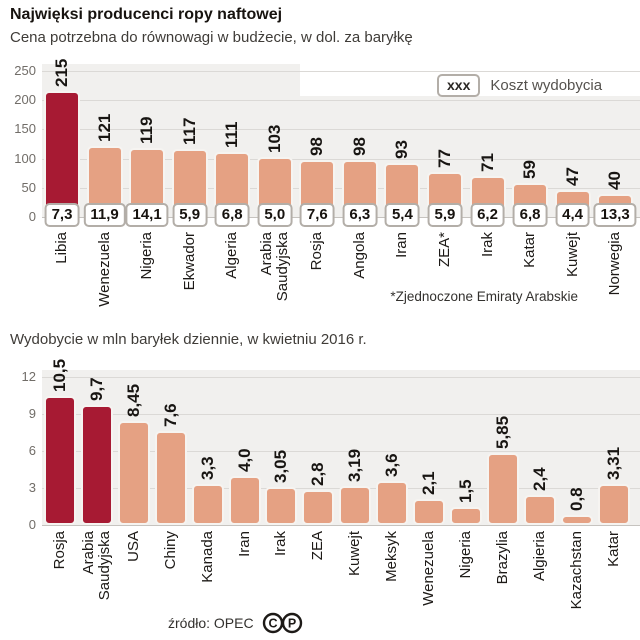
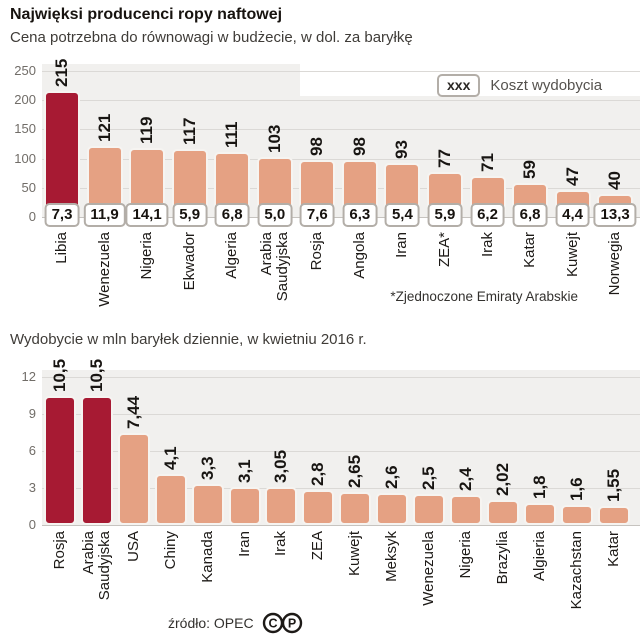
Wydobycie w mln baryłek dziennie, w kwietniu 2016 r./Arabia Saudyjska: 9,7 -> 10,5
Wydobycie w mln baryłek dziennie, w kwietniu 2016 r./USA: 8,45 -> 7,44
Wydobycie w mln baryłek dziennie, w kwietniu 2016 r./Chiny: 7,6 -> 4,1
Wydobycie w mln baryłek dziennie, w kwietniu 2016 r./Iran: 4,0 -> 3,1
Wydobycie w mln baryłek dziennie, w kwietniu 2016 r./Kuwejt: 3,19 -> 2,65
Wydobycie w mln baryłek dziennie, w kwietniu 2016 r./Meksyk: 3,6 -> 2,6
Wydobycie w mln baryłek dziennie, w kwietniu 2016 r./Wenezuela: 2,1 -> 2,5
Wydobycie w mln baryłek dziennie, w kwietniu 2016 r./Nigeria: 1,5 -> 2,4
Wydobycie w mln baryłek dziennie, w kwietniu 2016 r./Brazylia: 5,85 -> 2,02
Wydobycie w mln baryłek dziennie, w kwietniu 2016 r./Algieria: 2,4 -> 1,8
Wydobycie w mln baryłek dziennie, w kwietniu 2016 r./Kazachstan: 0,8 -> 1,6
Wydobycie w mln baryłek dziennie, w kwietniu 2016 r./Katar: 3,31 -> 1,55
